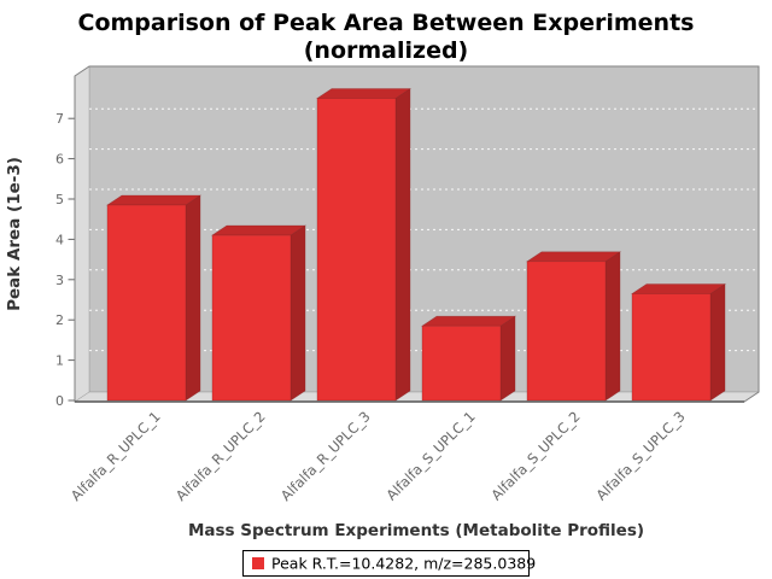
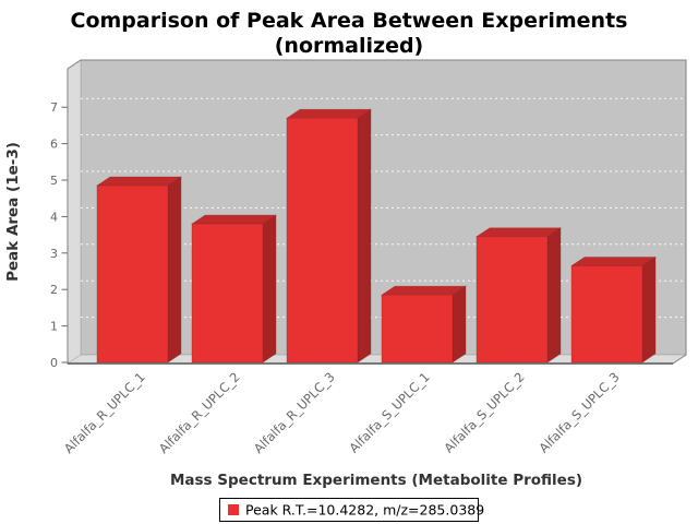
Alfalfa_R_UPLC_2: 4.1 -> 3.8
Alfalfa_R_UPLC_3: 7.5 -> 6.7
